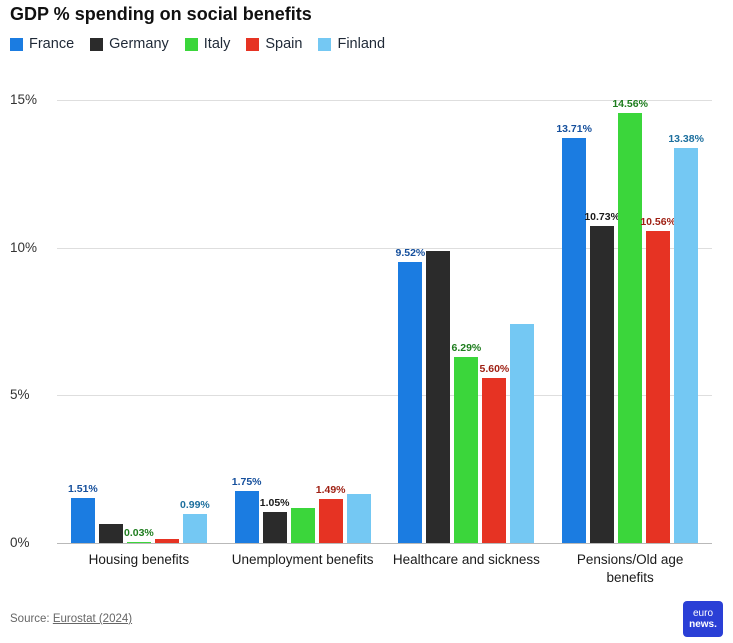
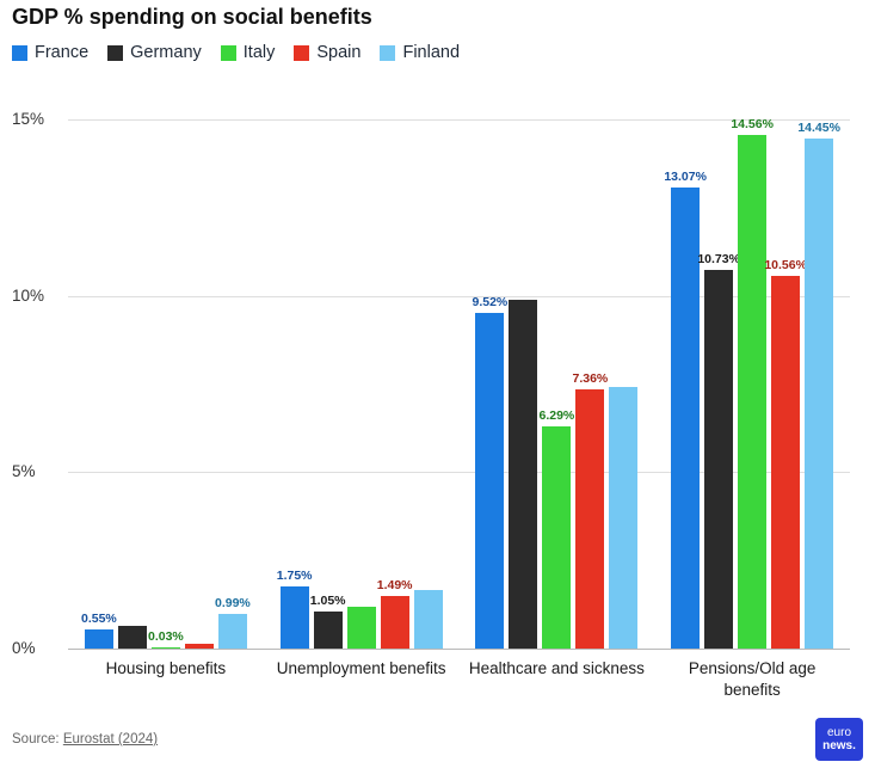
France/Housing benefits: 1.51% -> 0.55%
Spain/Healthcare and sickness: 5.60% -> 7.36%
France/Pensions/Old age benefits: 13.71% -> 13.07%
Finland/Pensions/Old age benefits: 13.38% -> 14.45%
